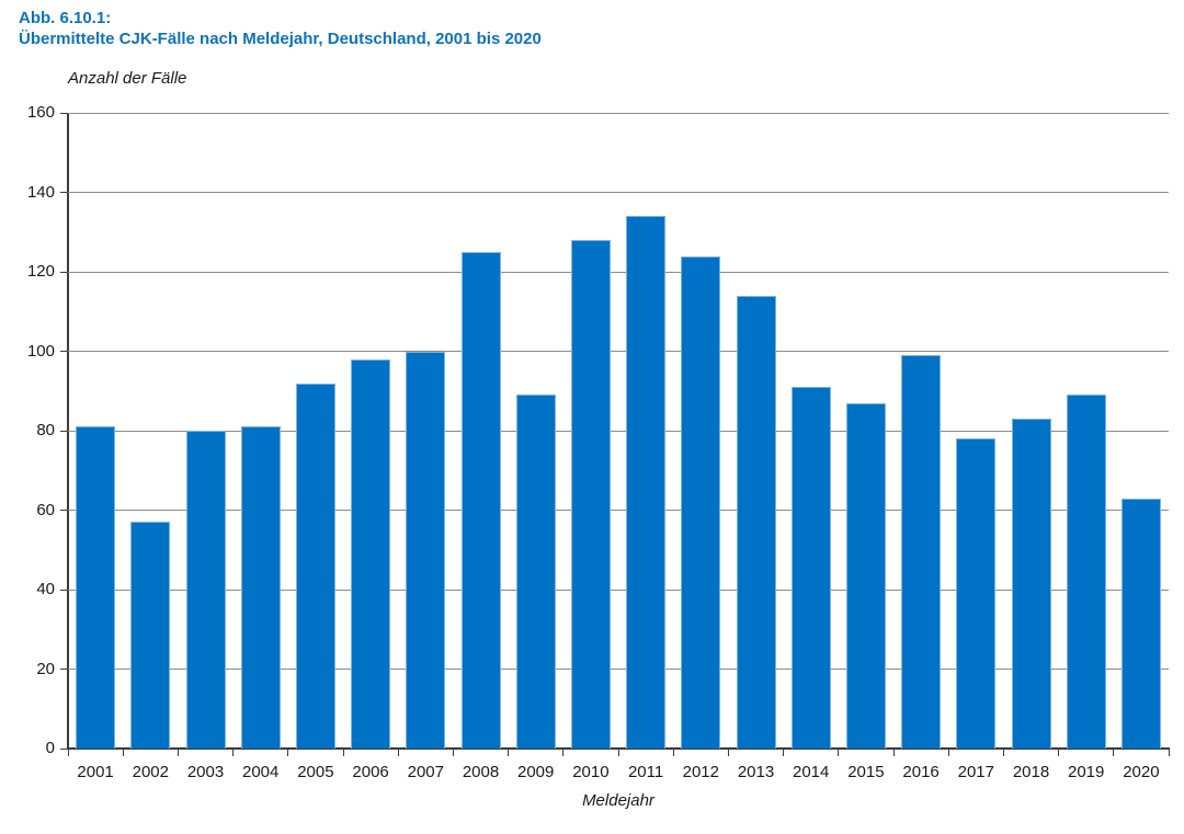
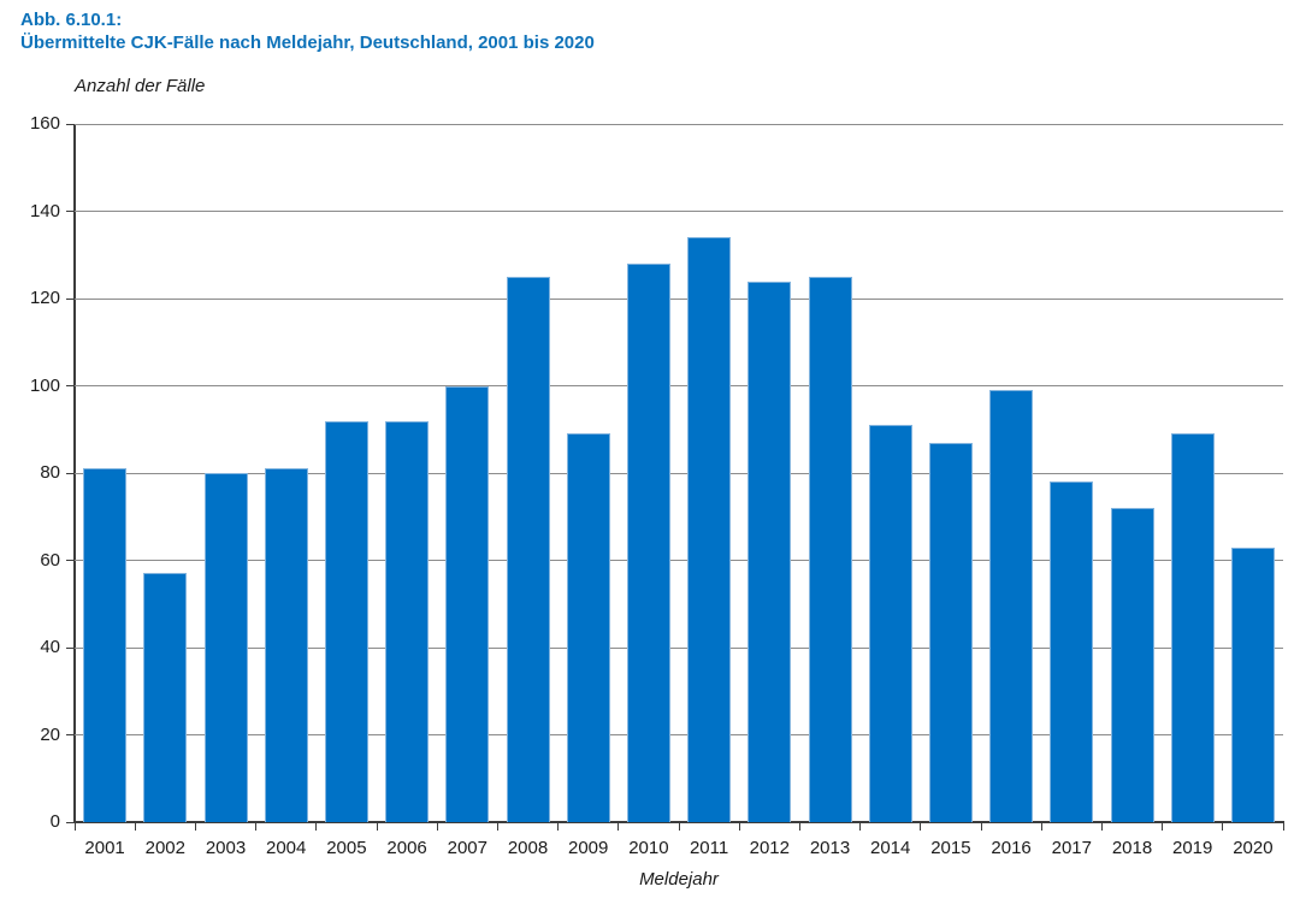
2006: 98 -> 92
2013: 114 -> 125
2018: 83 -> 72
